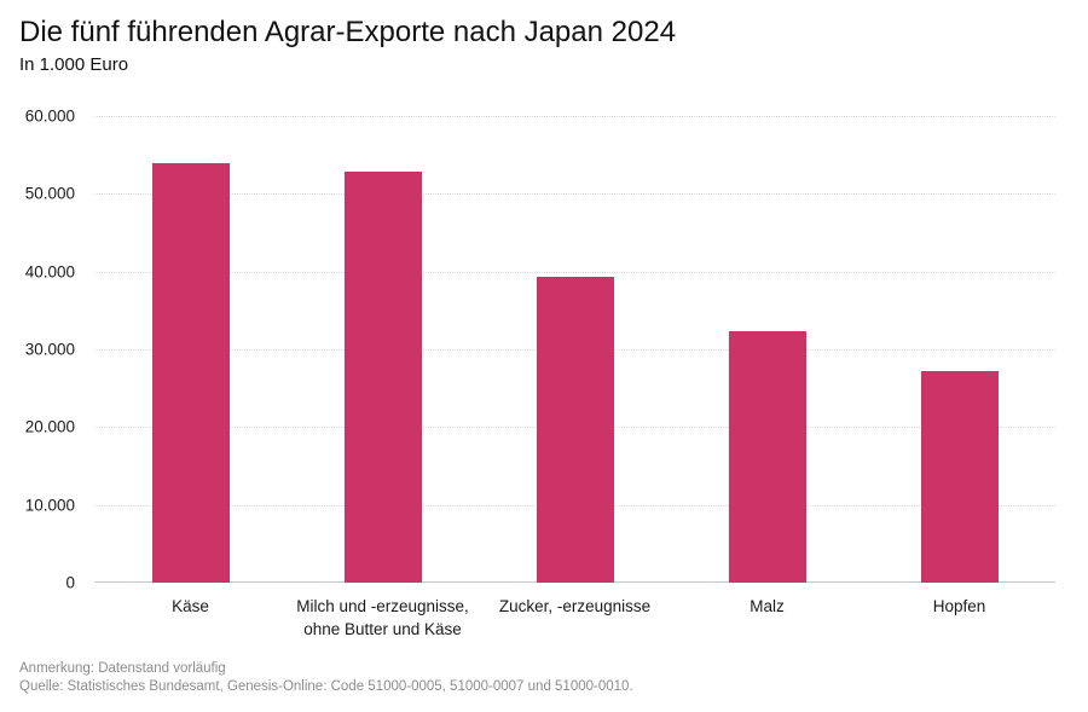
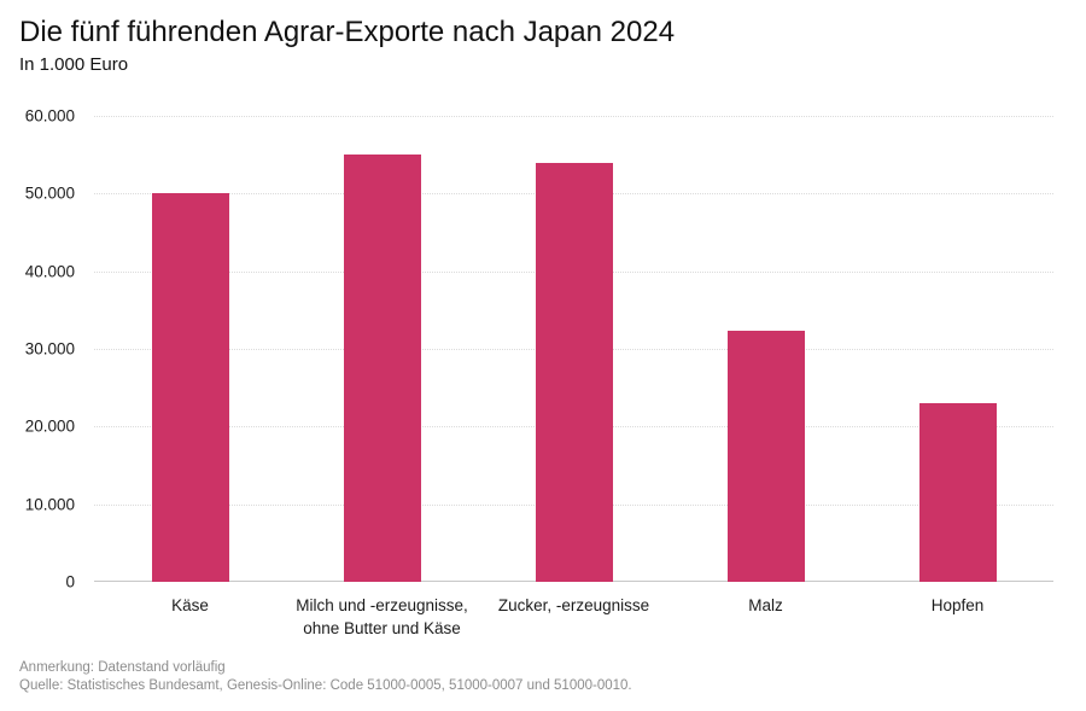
Käse: 54000 -> 50000
Milch und -erzeugnisse, ohne Butter und Käse: 53000 -> 55000
Zucker, -erzeugnisse: 39000 -> 54000
Hopfen: 27000 -> 23000
